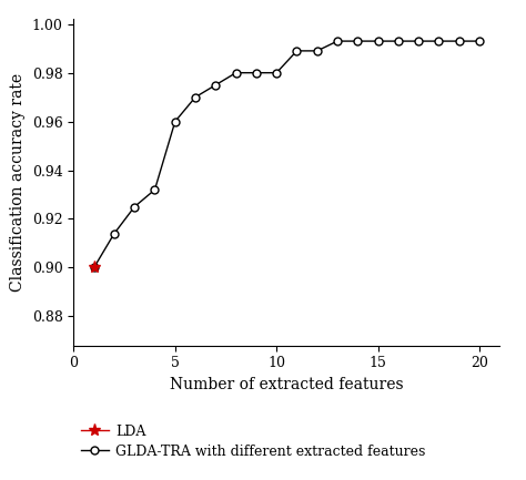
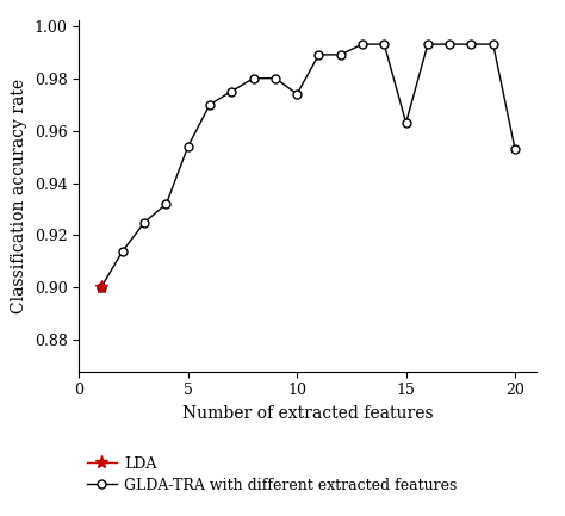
5: 0.960 -> 0.954
10: 0.980 -> 0.974
15: 0.993 -> 0.963
20: 0.993 -> 0.953
